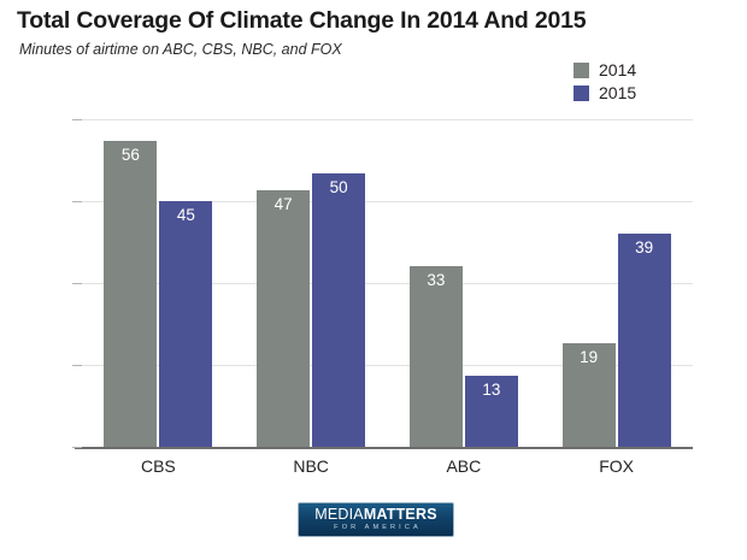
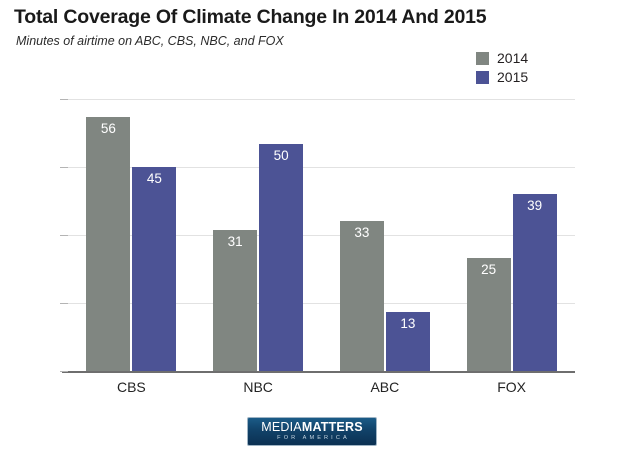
2014/NBC: 47 -> 31
2014/FOX: 19 -> 25
